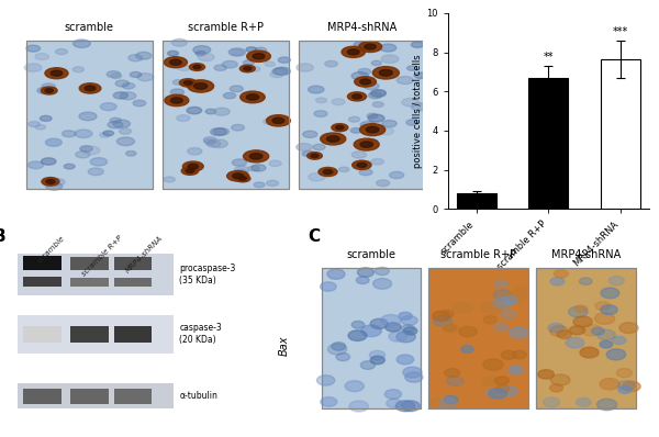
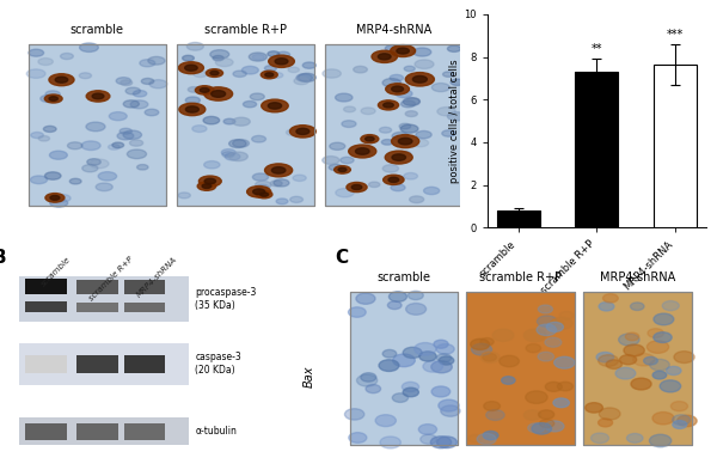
scramble R+P: 6.7 -> 7.3
